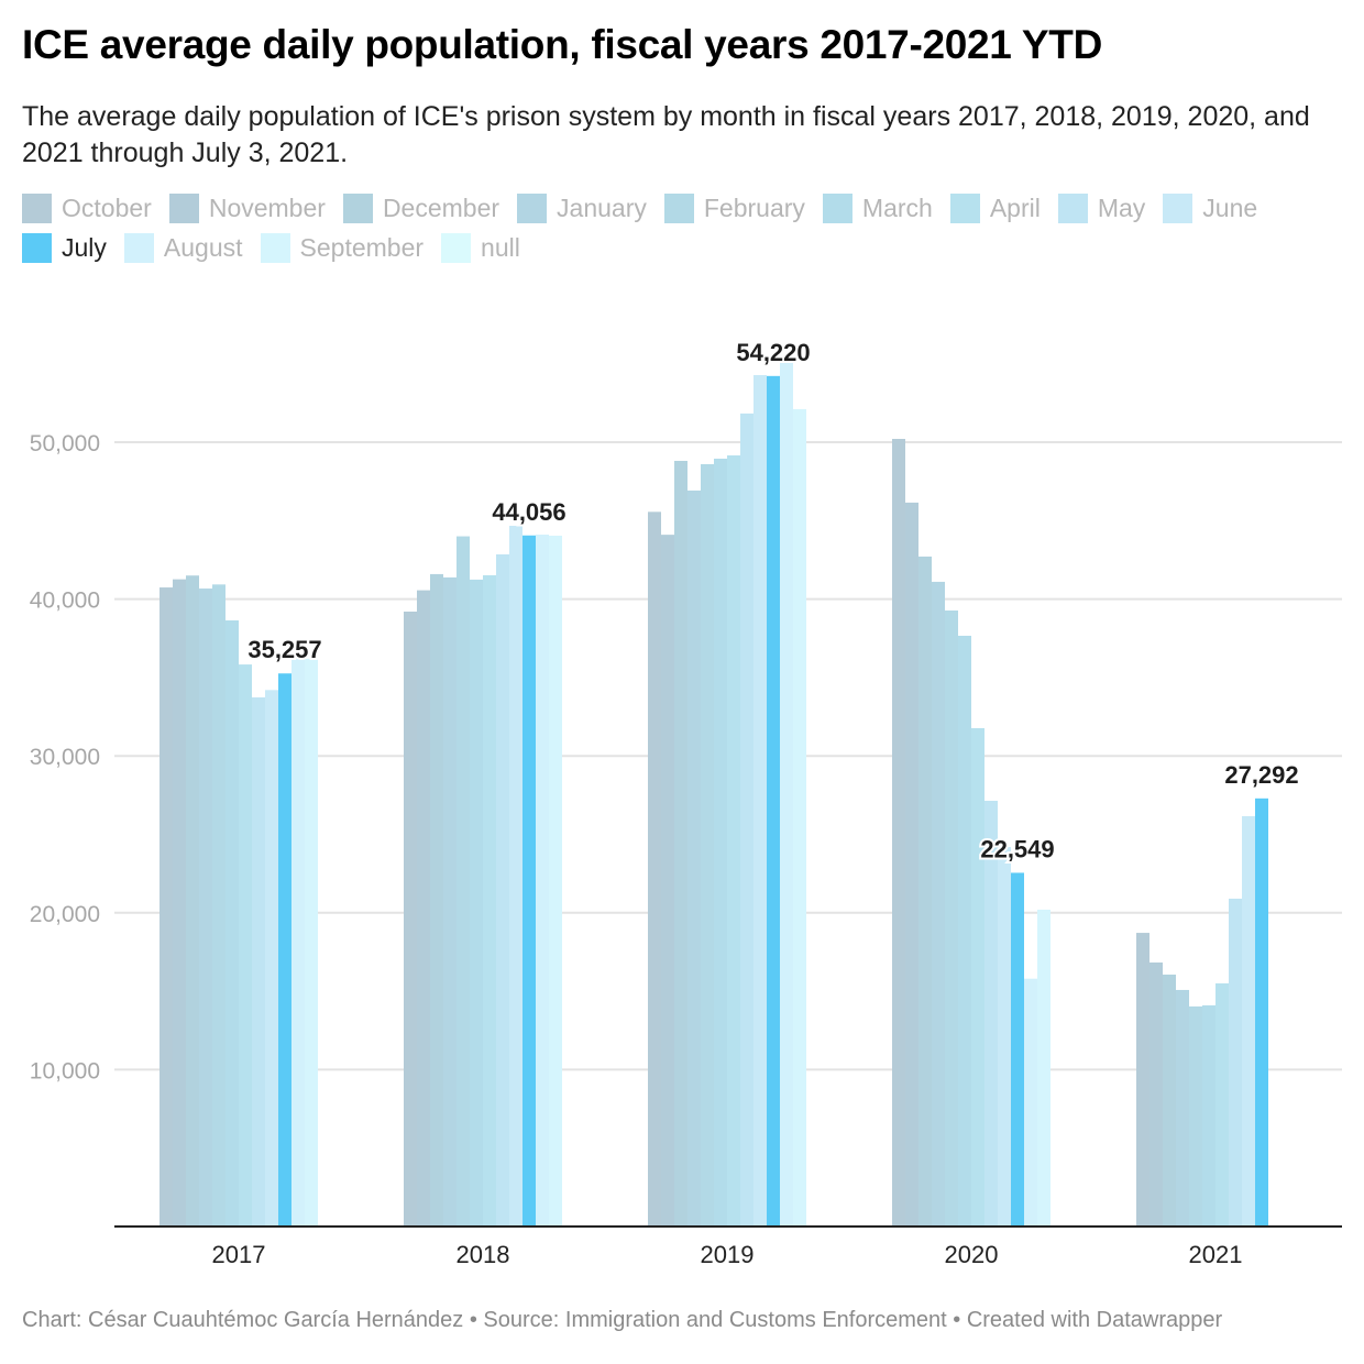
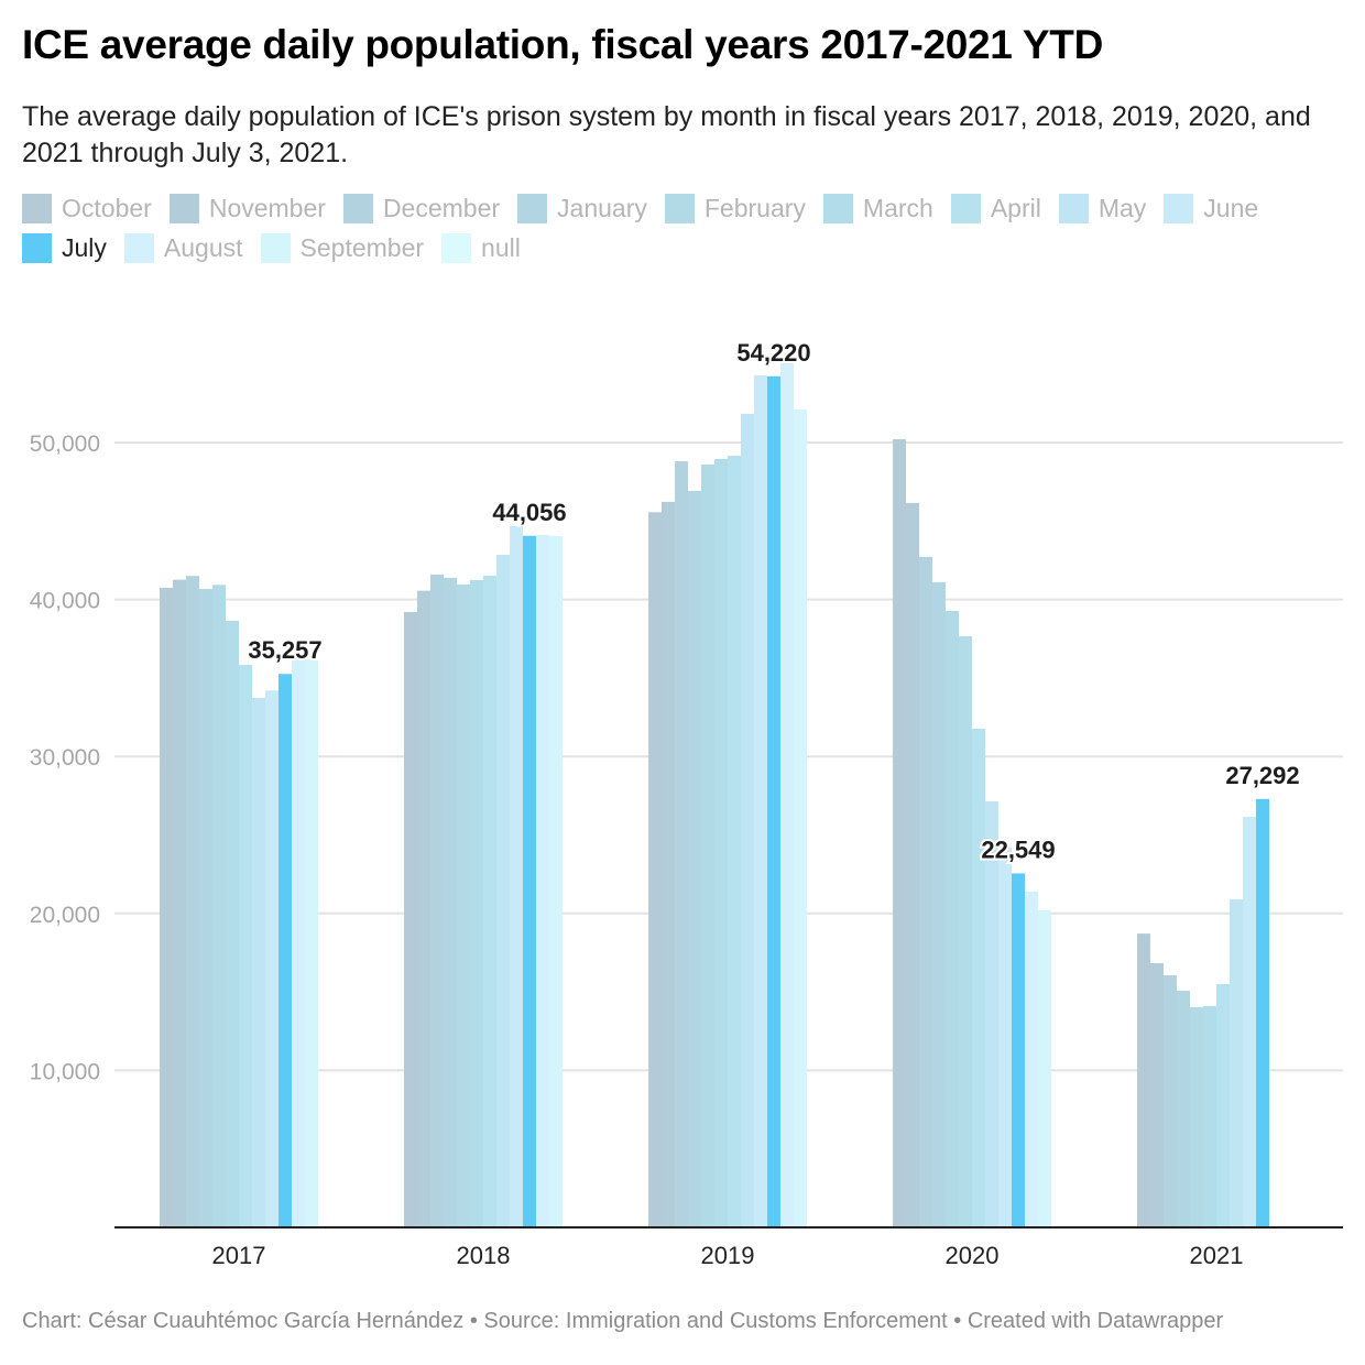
February/2018: 44000 -> 41000
November/2019: 44100 -> 46200
August/2020: 15800 -> 21400
